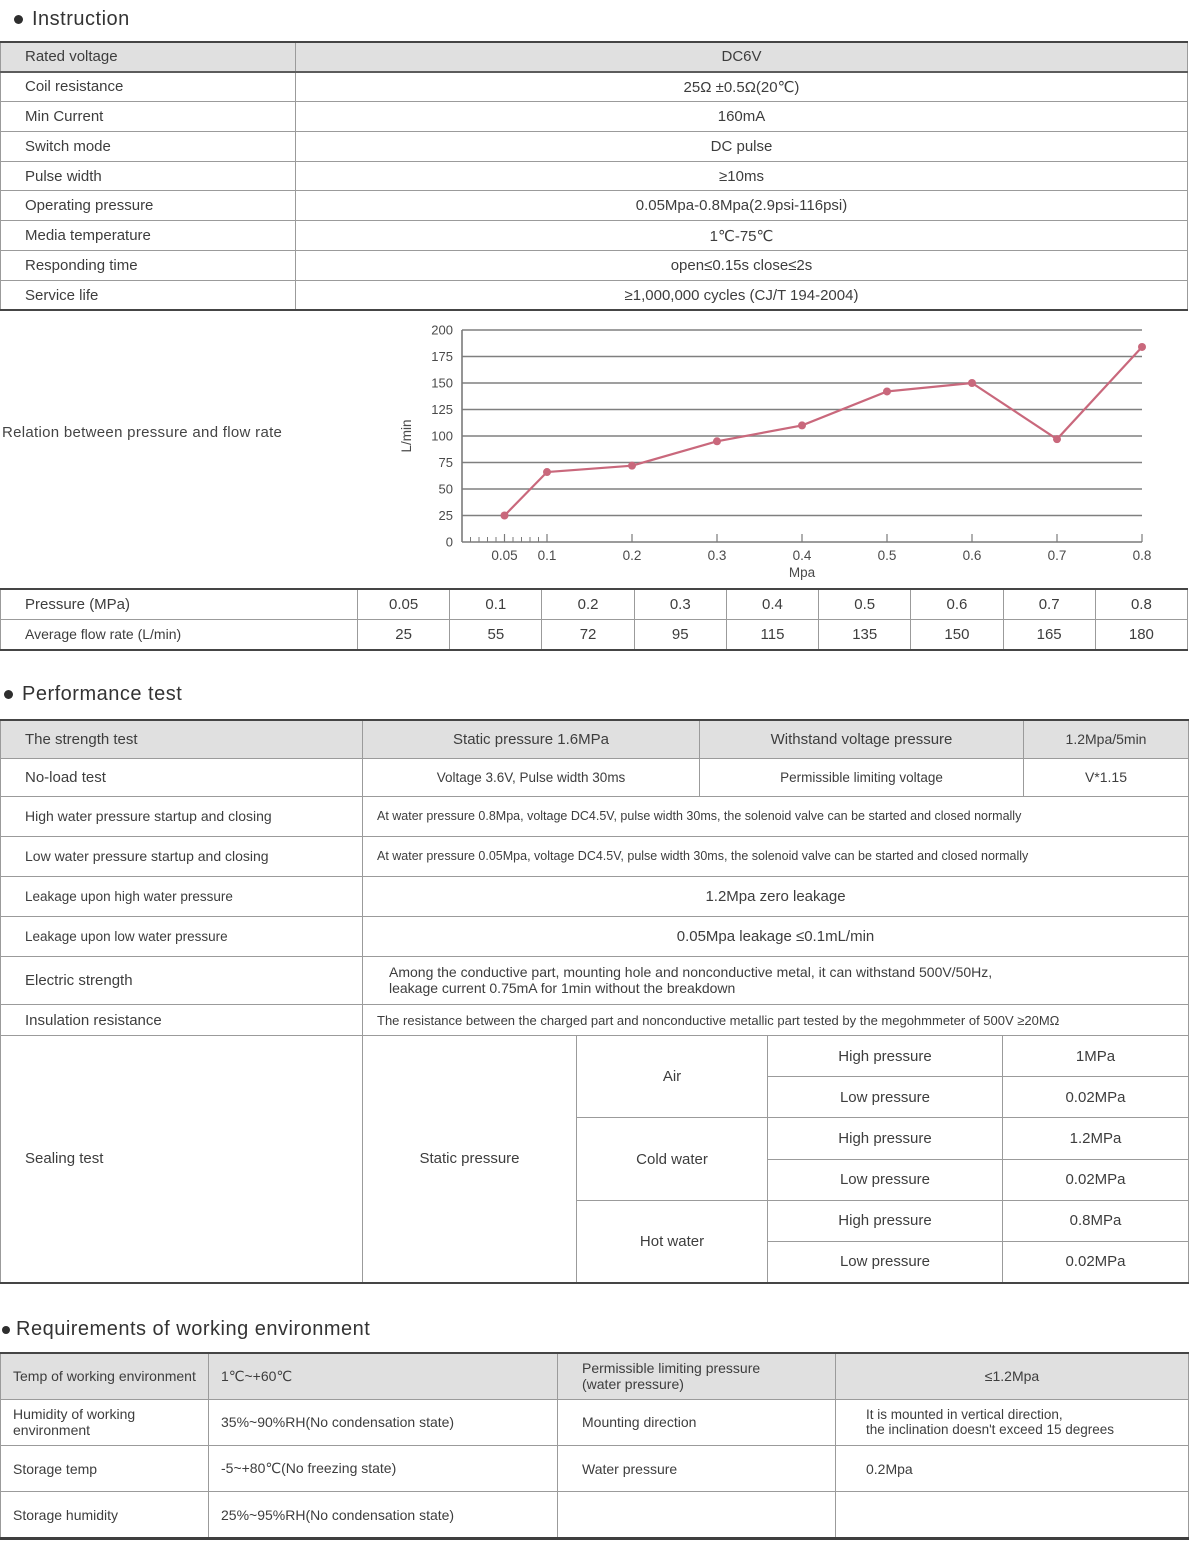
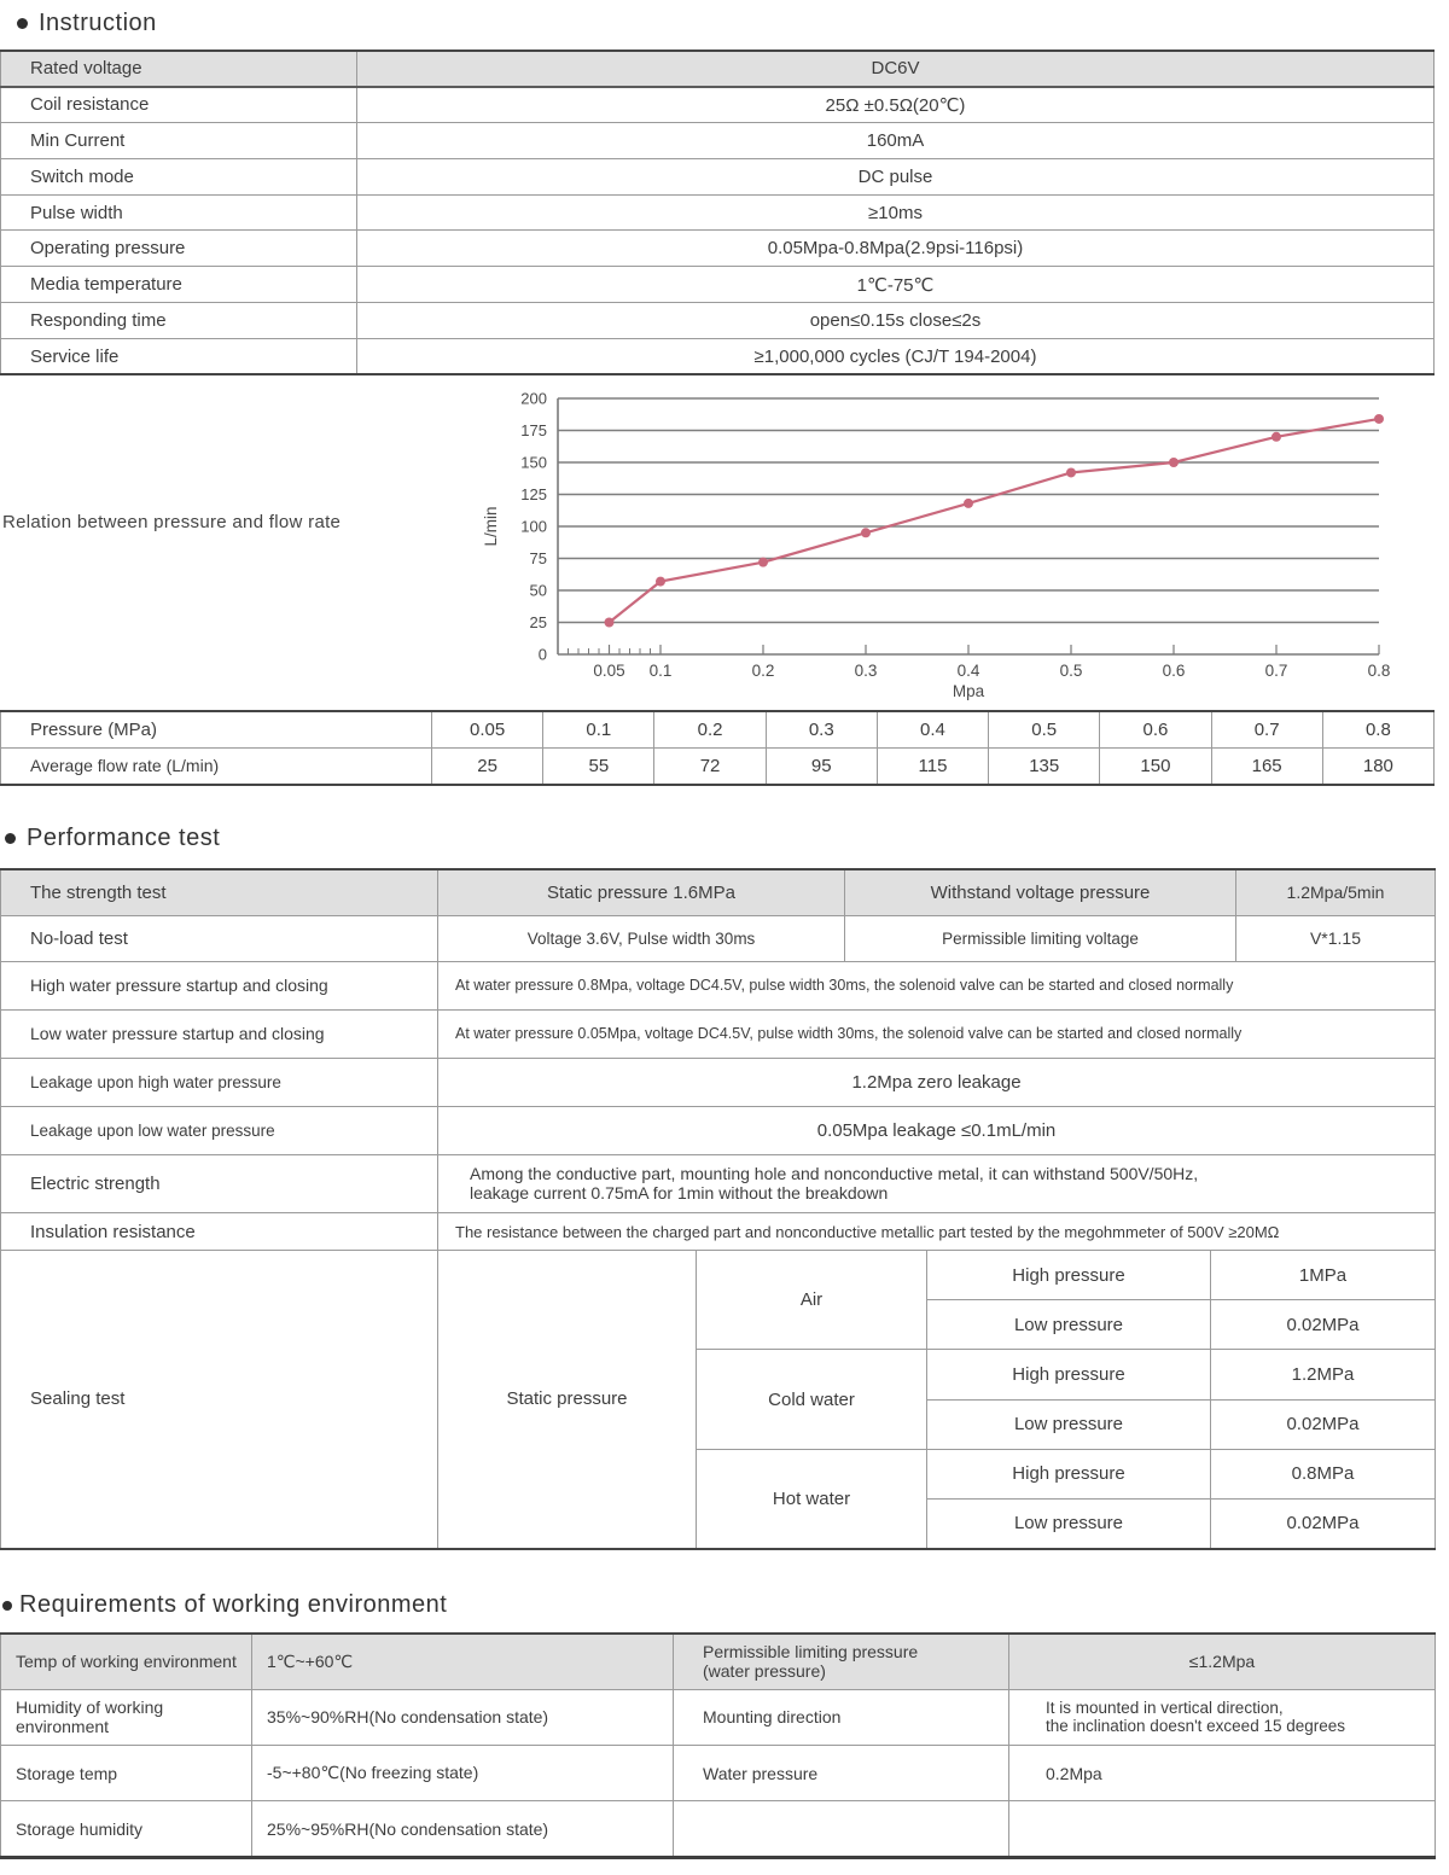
0.1: 66 -> 57
0.4: 110 -> 118
0.7: 97 -> 170
